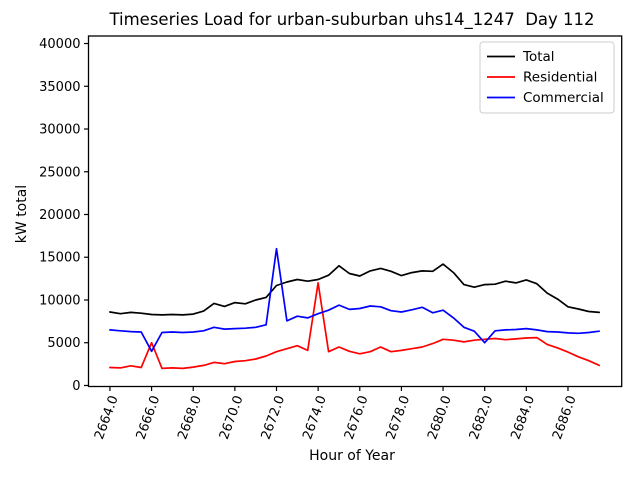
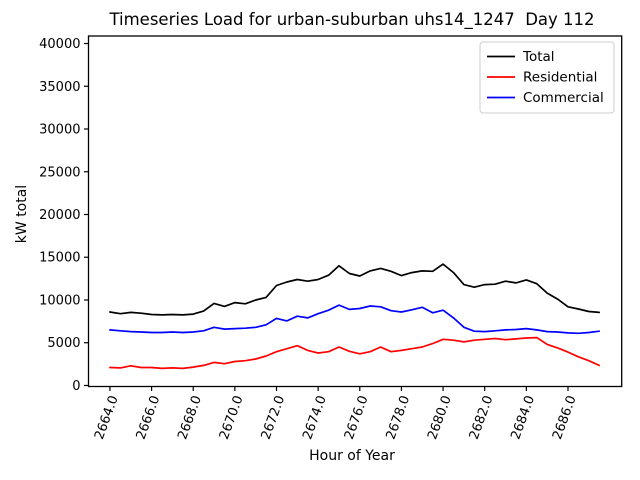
Residential/2666.0: 5000 -> 2000
Commercial/2666.0: 4000 -> 6000
Commercial/2672.0: 16000 -> 8000
Residential/2674.0: 12000 -> 4000
Commercial/2682.0: 5000 -> 6000
